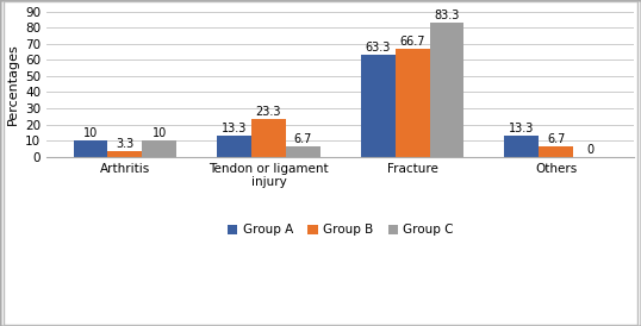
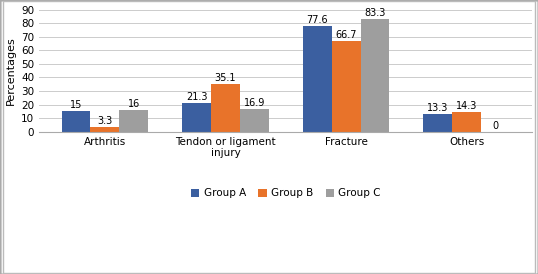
Group A/Arthritis: 10 -> 15
Group C/Arthritis: 10 -> 16
Group A/Tendon or ligament injury: 13.3 -> 21.3
Group B/Tendon or ligament injury: 23.3 -> 35.1
Group C/Tendon or ligament injury: 6.7 -> 16.9
Group A/Fracture: 63.3 -> 77.6
Group B/Others: 6.7 -> 14.3
